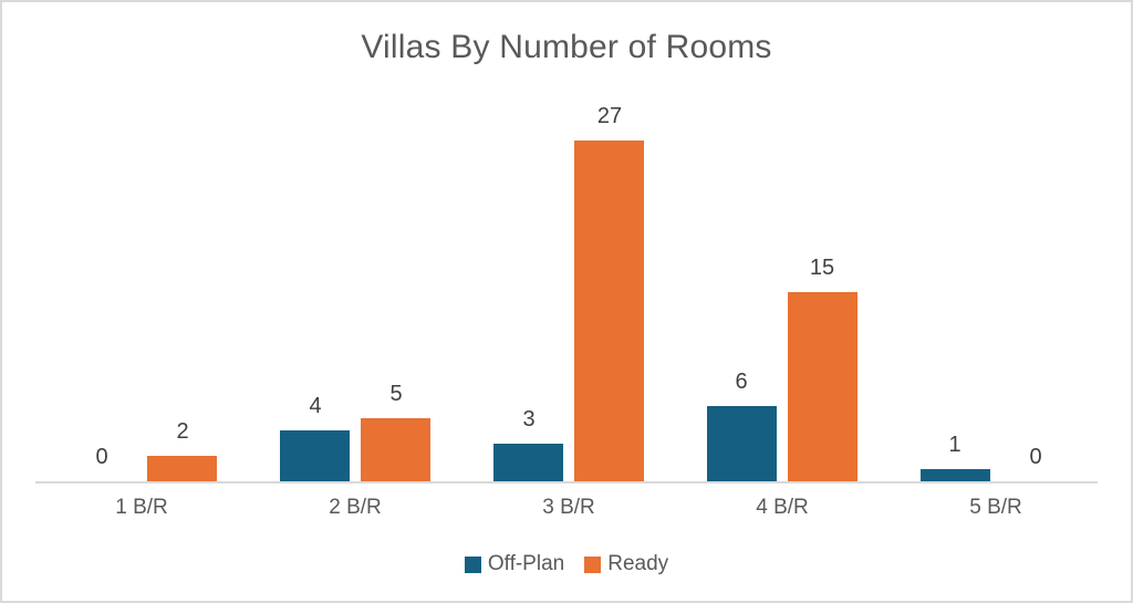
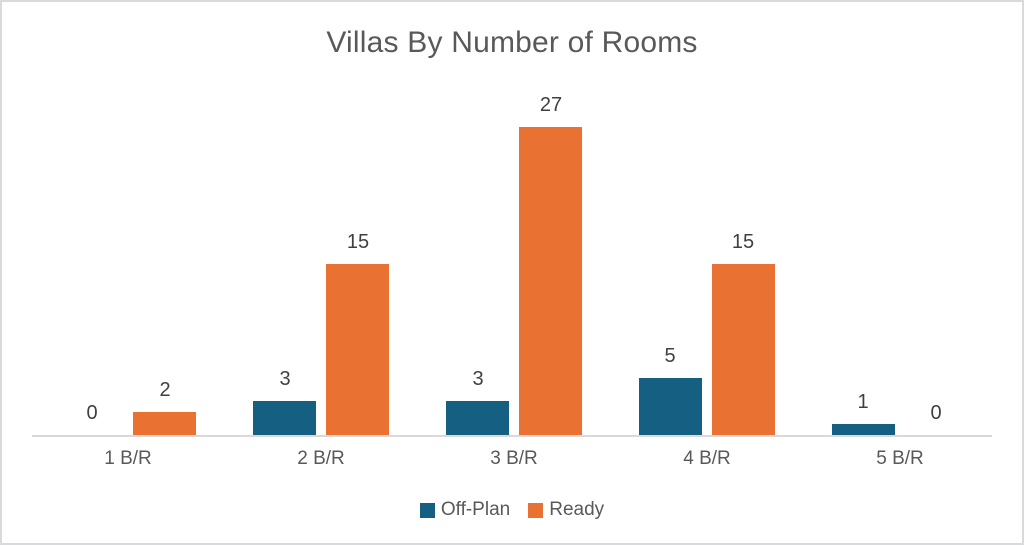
Off-Plan/2 B/R: 4 -> 3
Ready/2 B/R: 5 -> 15
Off-Plan/4 B/R: 6 -> 5
